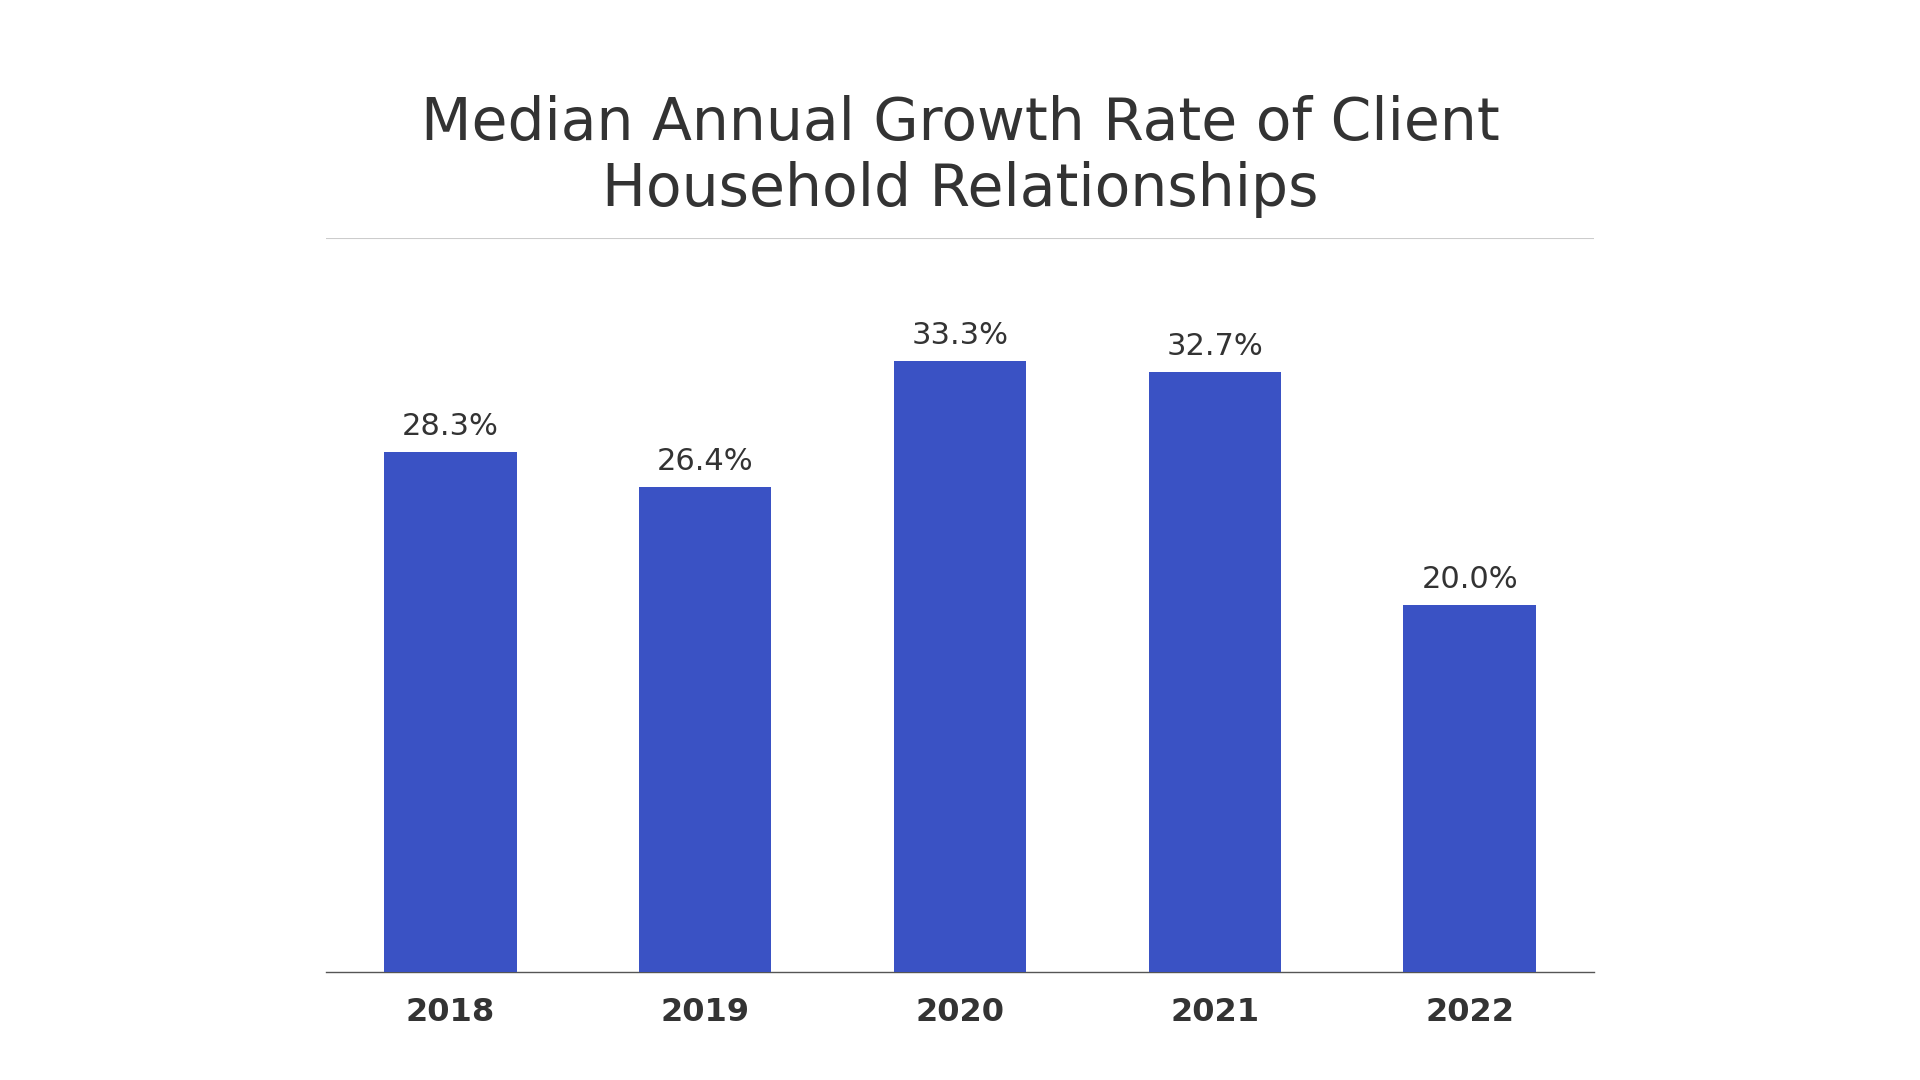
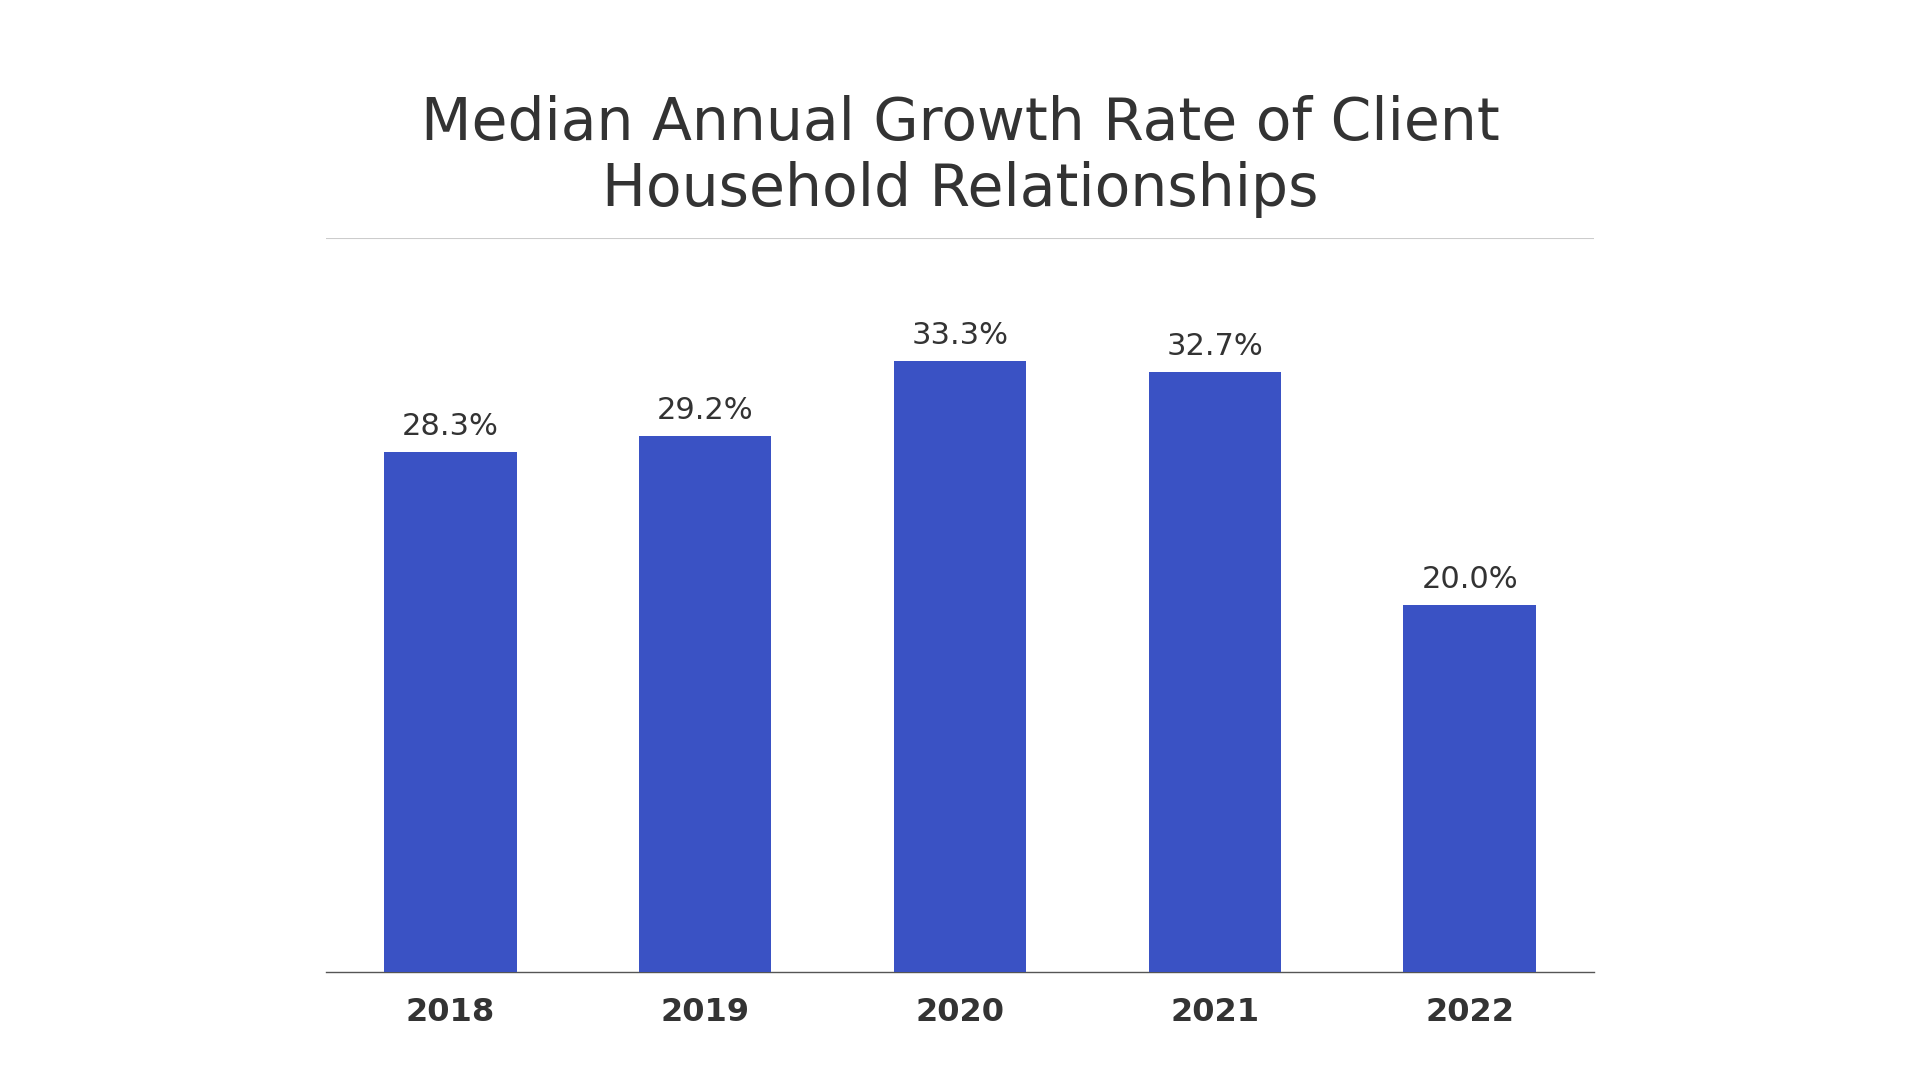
2019: 26.4% -> 29.2%
